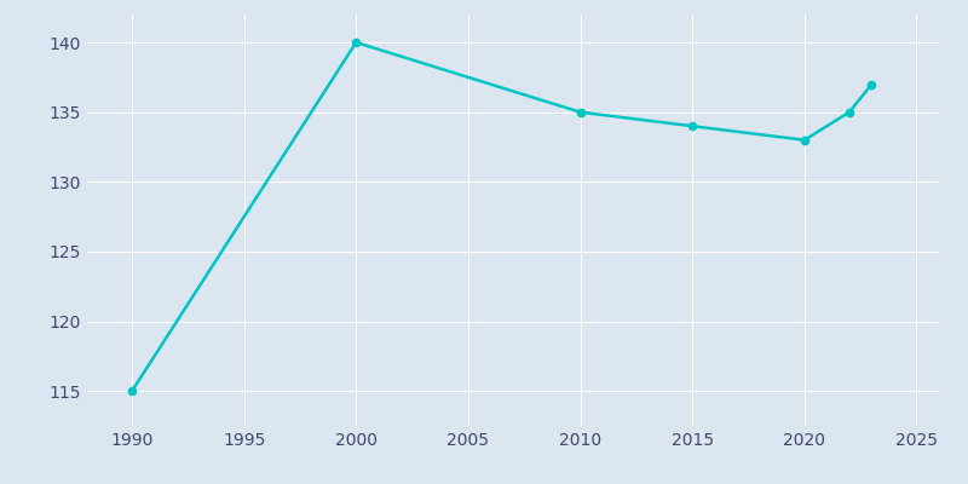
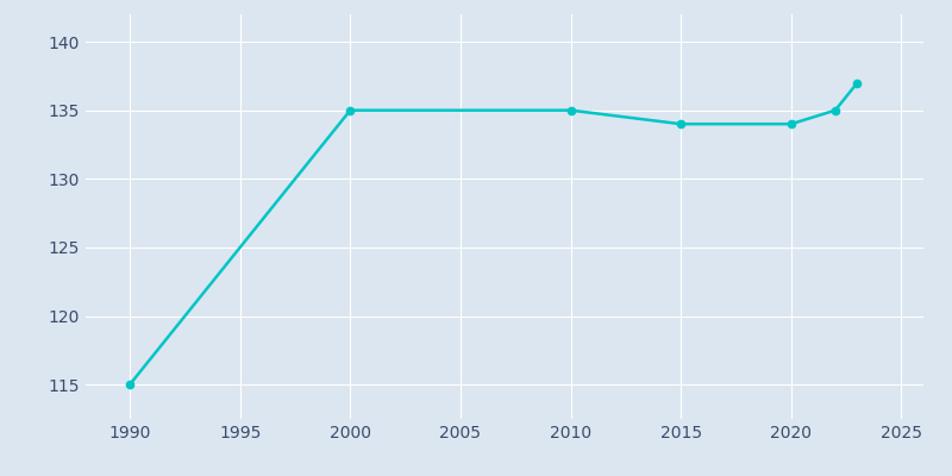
2000: 140 -> 135
2020: 133 -> 134
